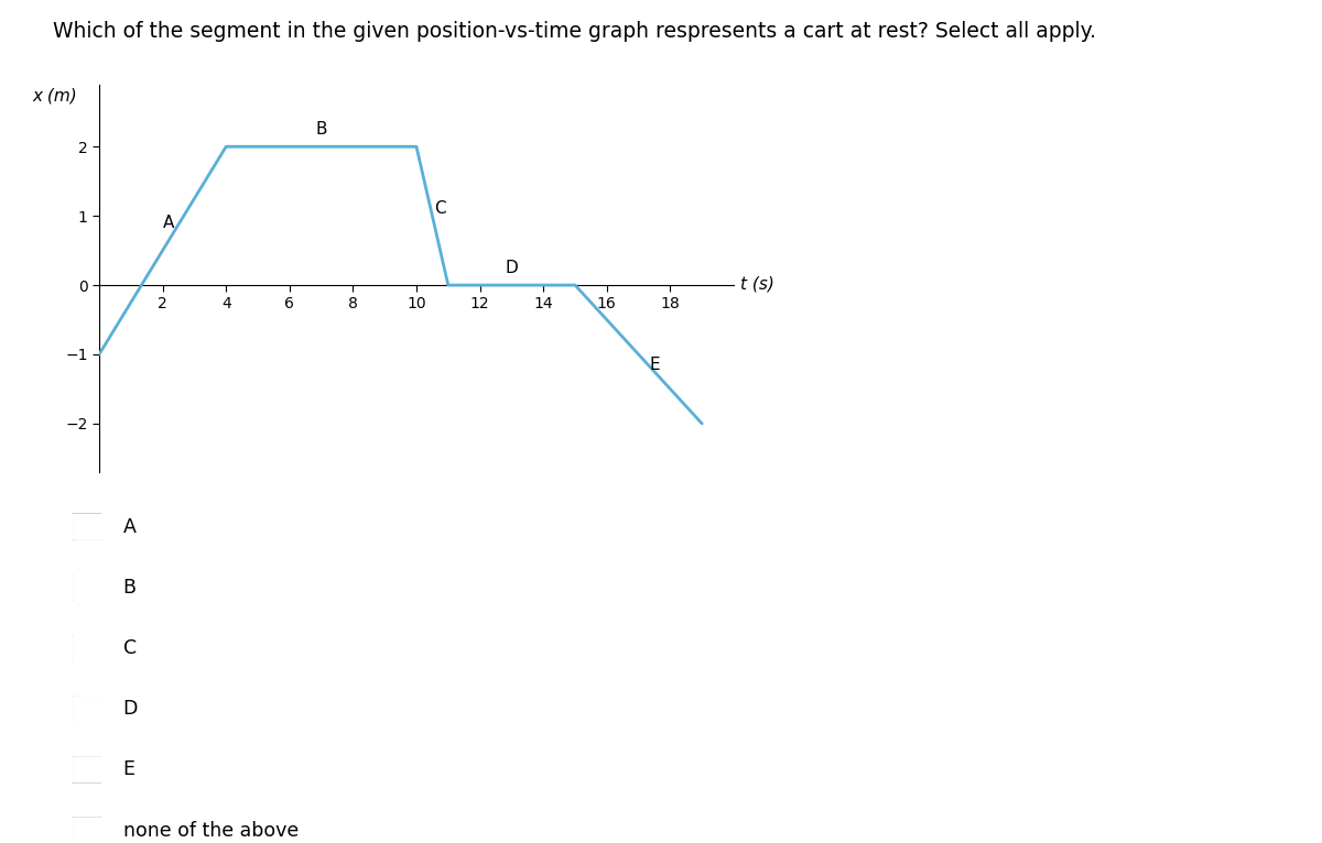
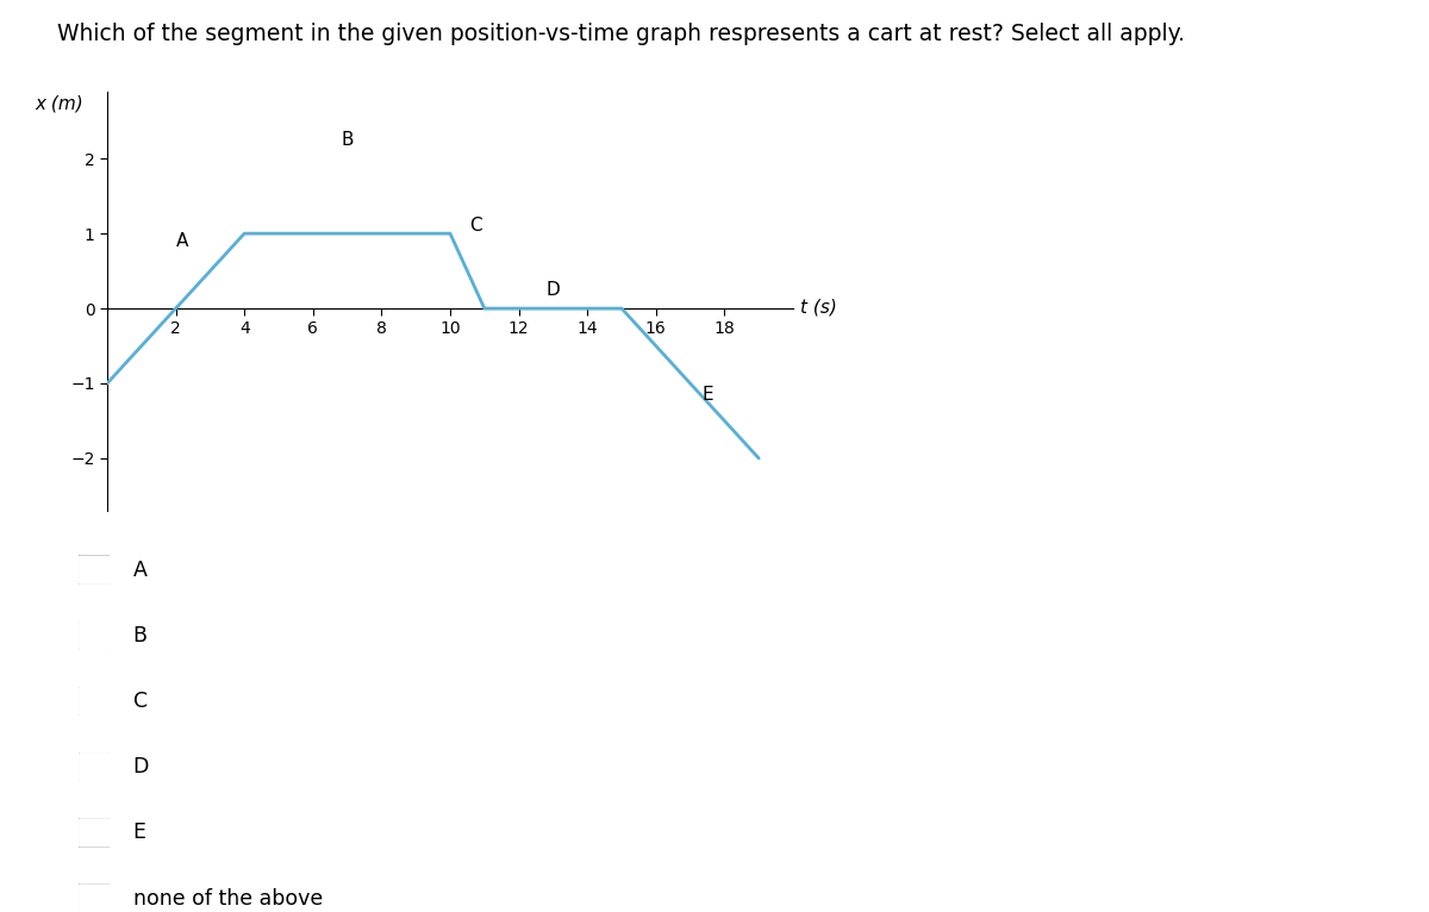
4: 2 -> 1
10: 2 -> 1
